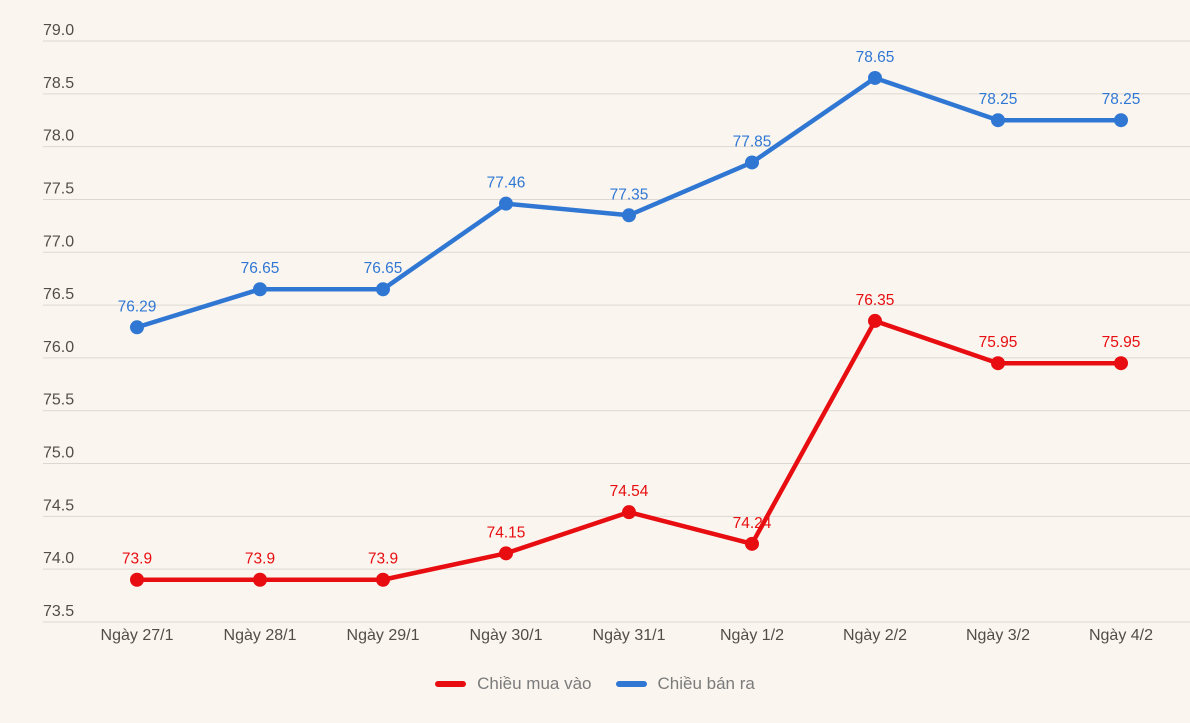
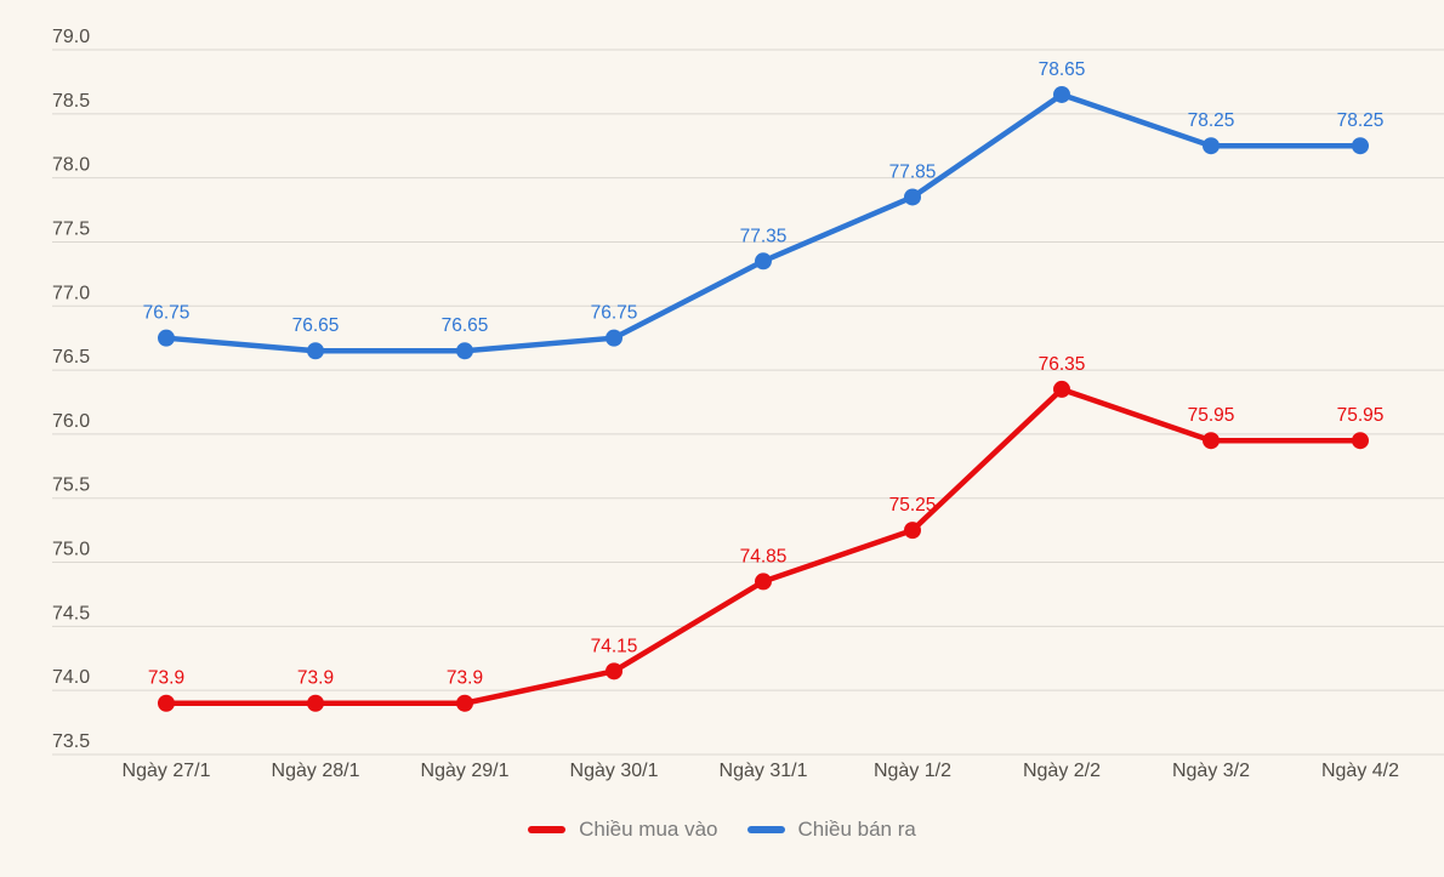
Chiều bán ra/Ngày 27/1: 76.29 -> 76.75
Chiều bán ra/Ngày 30/1: 77.46 -> 76.75
Chiều mua vào/Ngày 31/1: 74.54 -> 74.85
Chiều mua vào/Ngày 1/2: 74.24 -> 75.25
